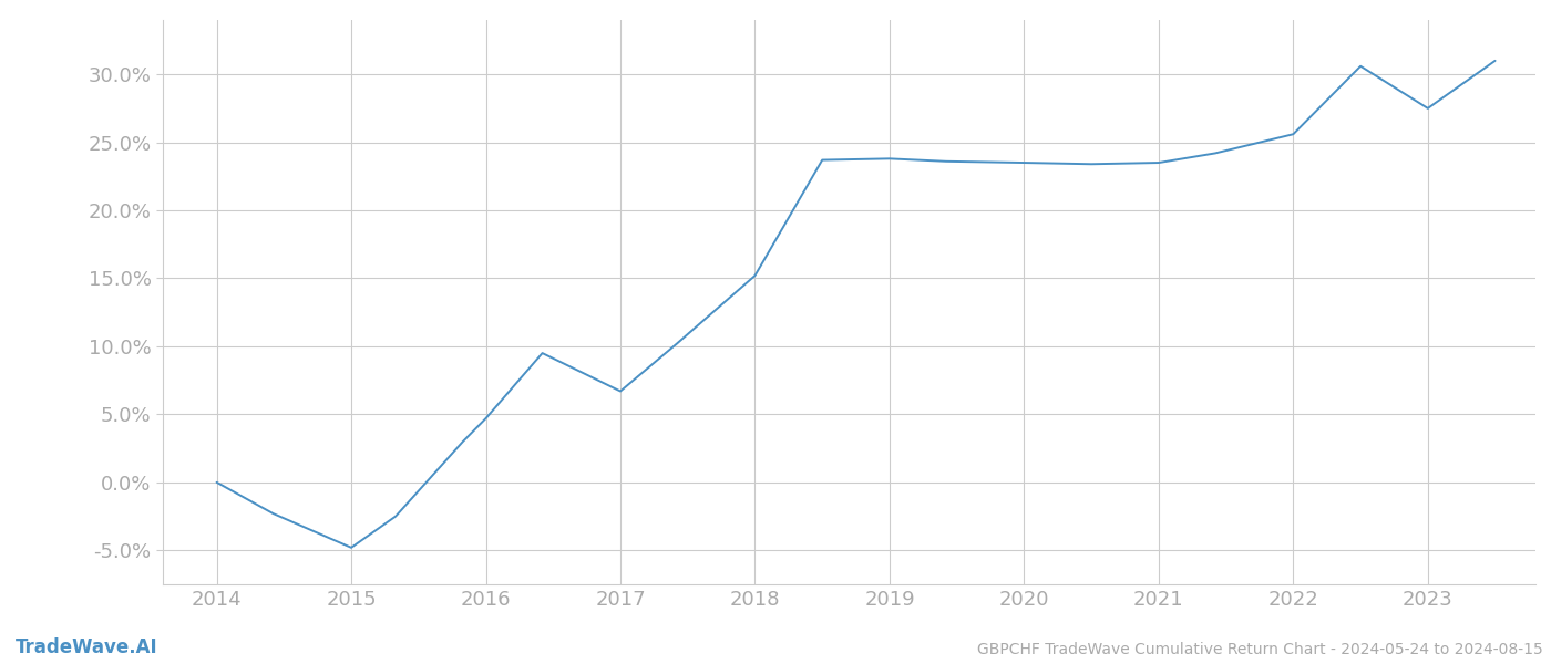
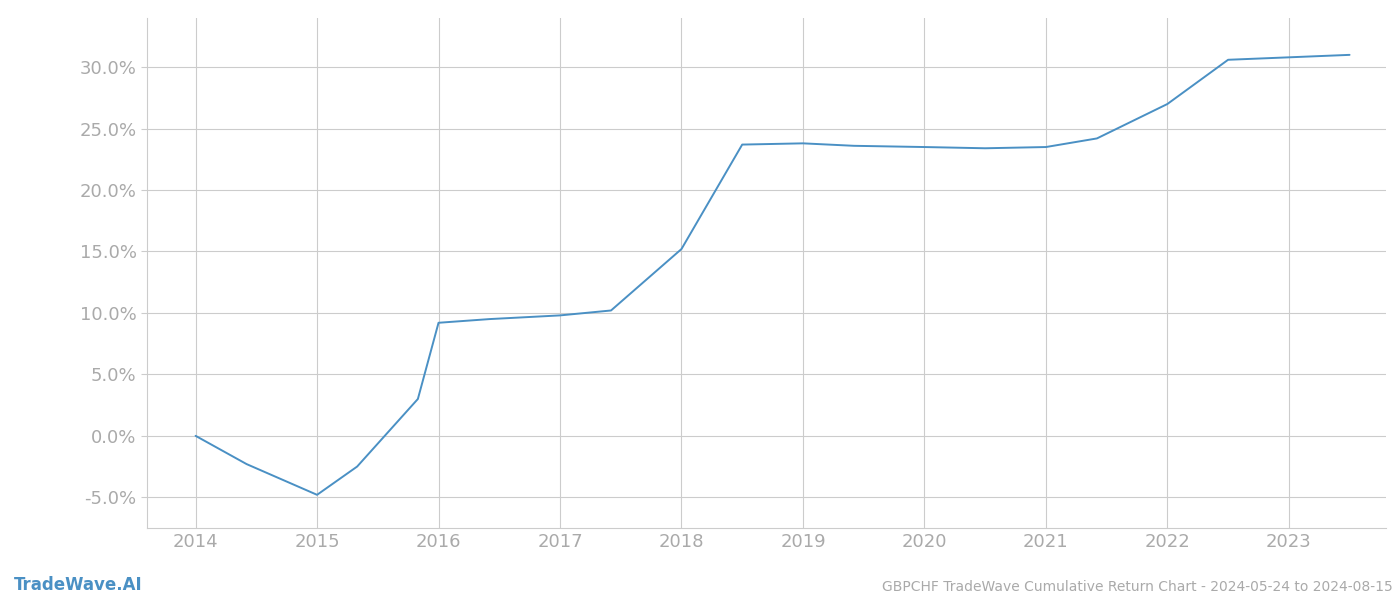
2016: 4.7% -> 9.2%
2017: 6.7% -> 9.8%
2022: 25.6% -> 27.0%
2023: 27.5% -> 30.8%
